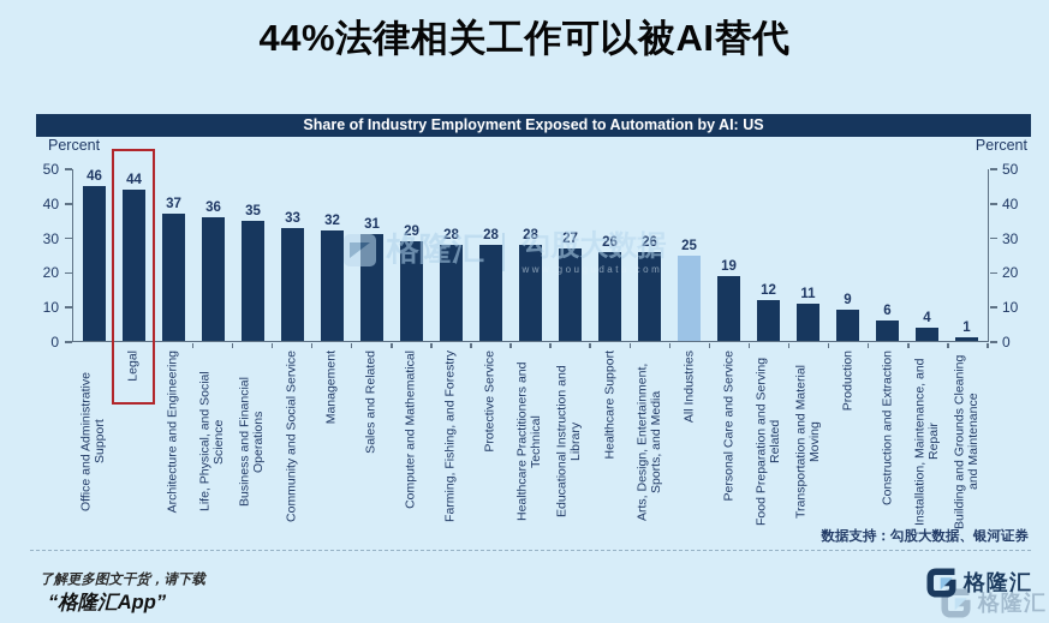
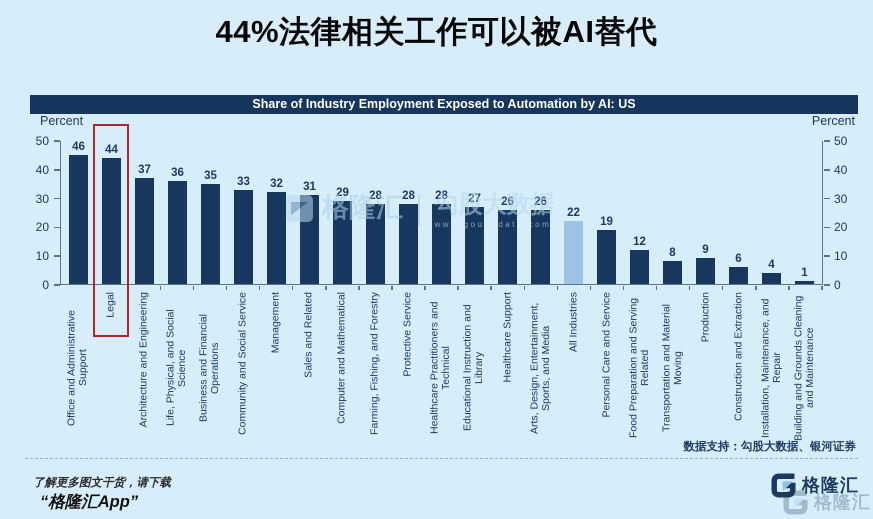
All Industries: 25 -> 22
Transportation and Material Moving: 11 -> 8
